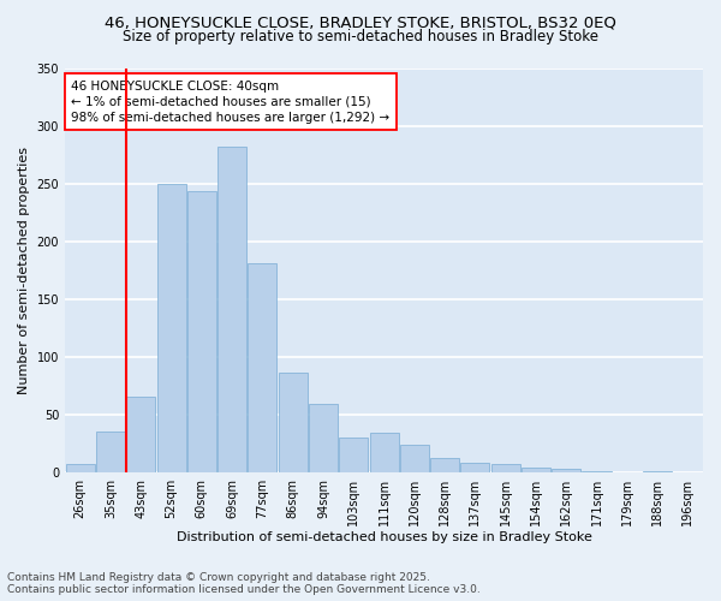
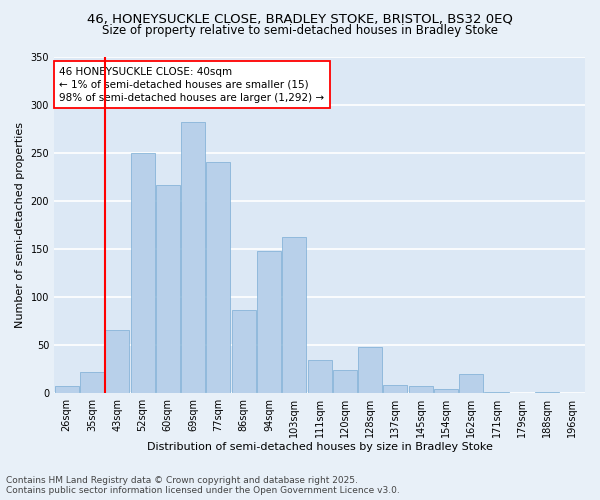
35sqm: 35 -> 22
60sqm: 243 -> 216
77sqm: 181 -> 240
94sqm: 59 -> 148
103sqm: 30 -> 162
128sqm: 12 -> 48
162sqm: 3 -> 20
